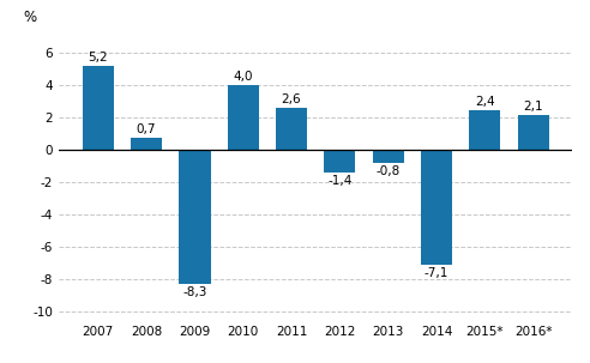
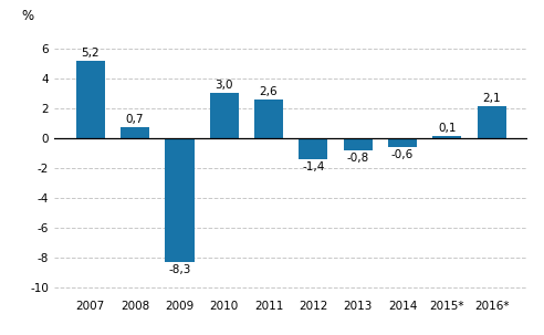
2010: 4,0 -> 3,0
2014: -7,1 -> -0,6
2015*: 2,4 -> 0,1
